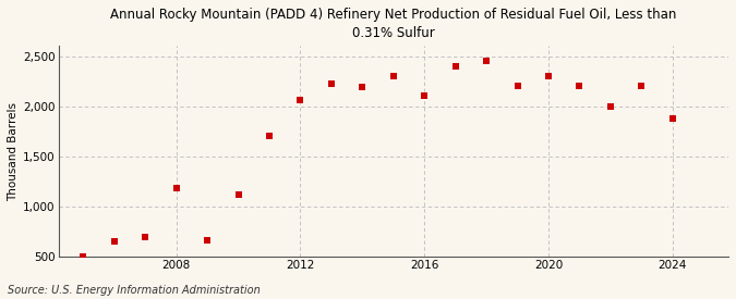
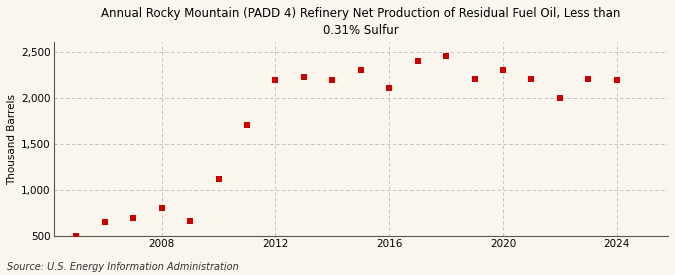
2008: 1,180 -> 800
2012: 2,060 -> 2,190
2024: 1,880 -> 2,190
